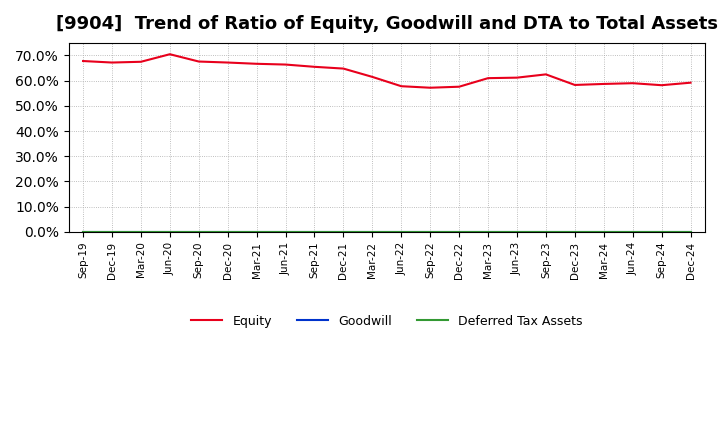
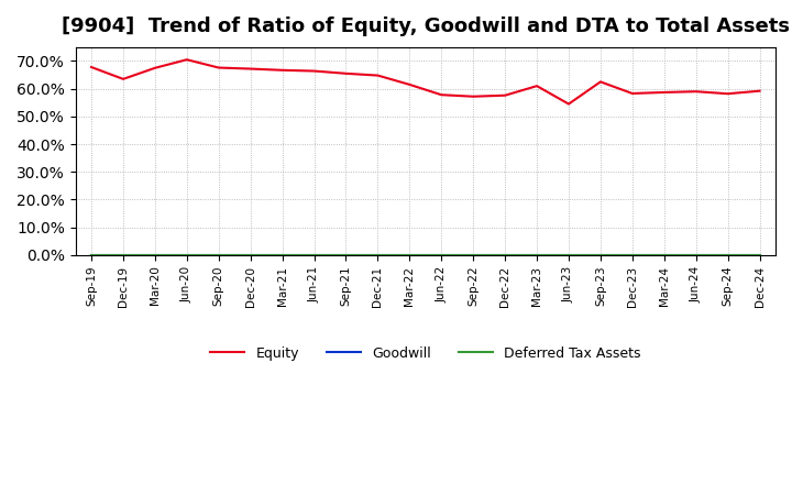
Equity/Dec-19: 67.2% -> 63.5%
Equity/Jun-23: 61.2% -> 54.5%
